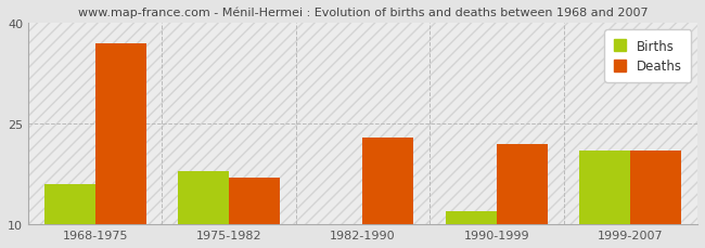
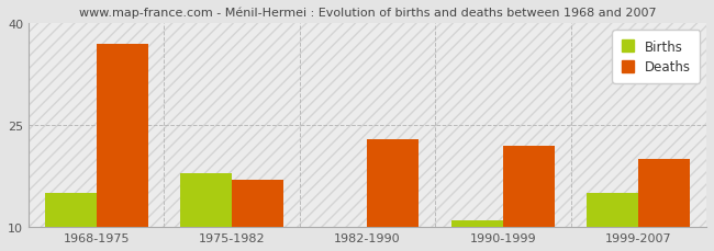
Births/1968-1975: 16 -> 15
Births/1990-1999: 12 -> 11
Births/1999-2007: 21 -> 15
Deaths/1999-2007: 21 -> 20
